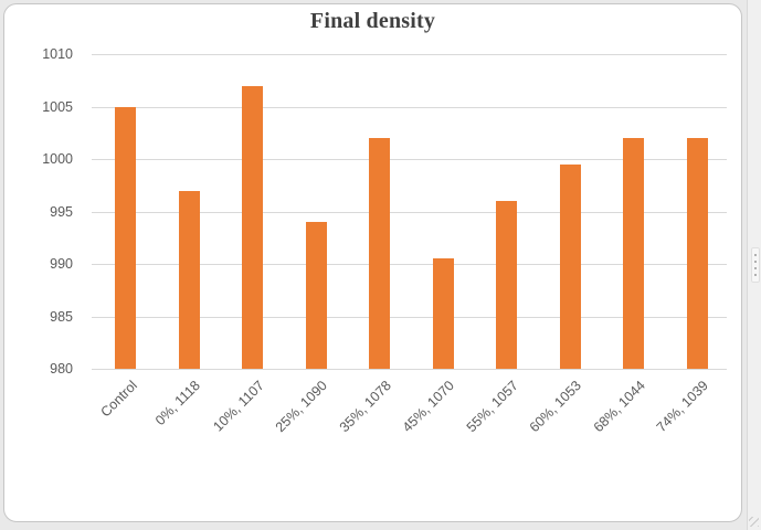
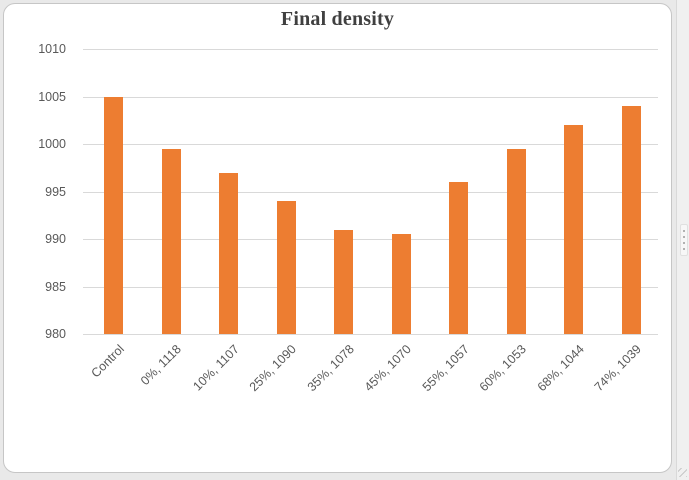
0%, 1118: 997 -> 1000
10%, 1107: 1007 -> 997
35%, 1078: 1002 -> 991
74%, 1039: 1002 -> 1004
